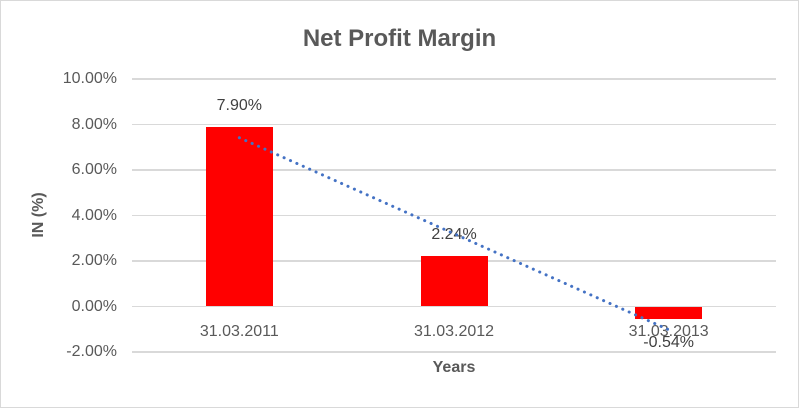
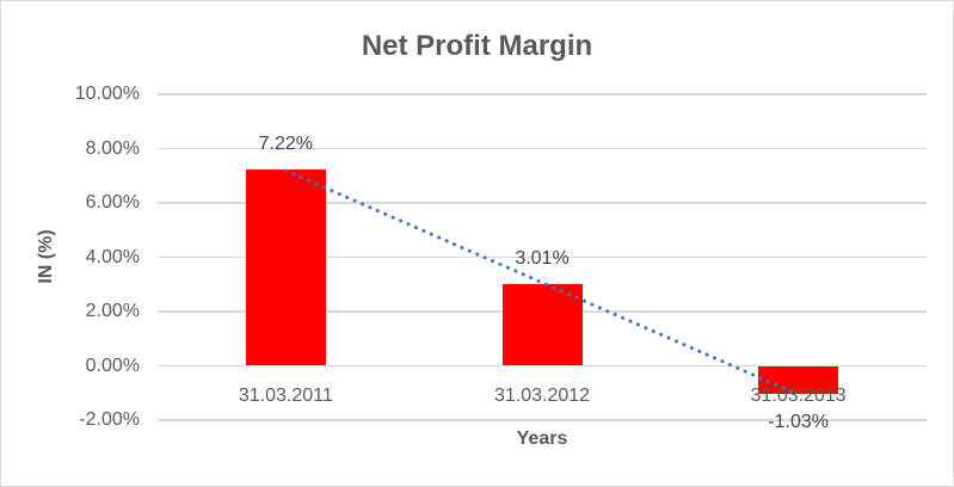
31.03.2011: 7.90% -> 7.22%
31.03.2012: 2.24% -> 3.01%
31.03.2013: -0.54% -> -1.03%
